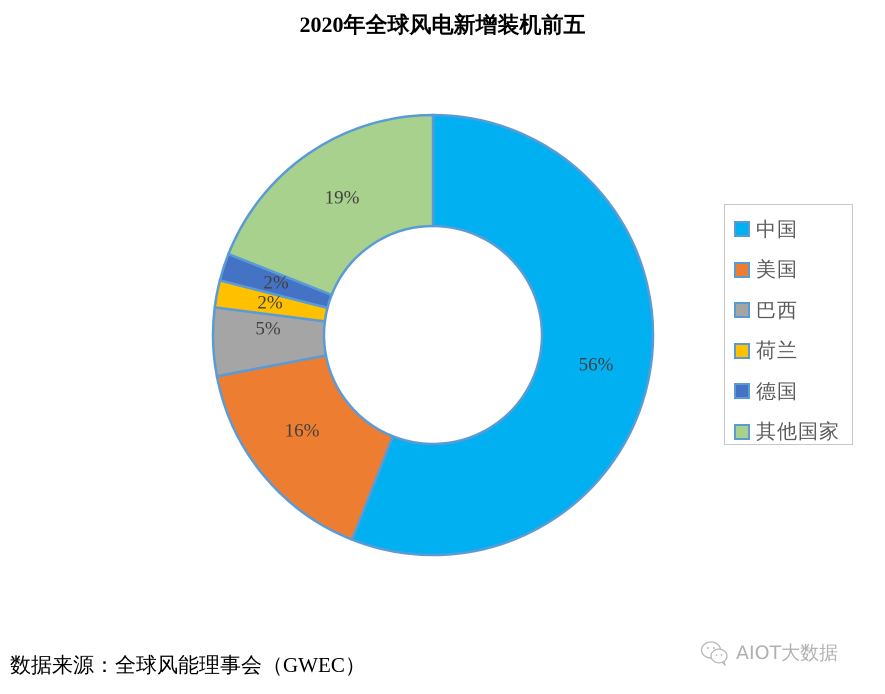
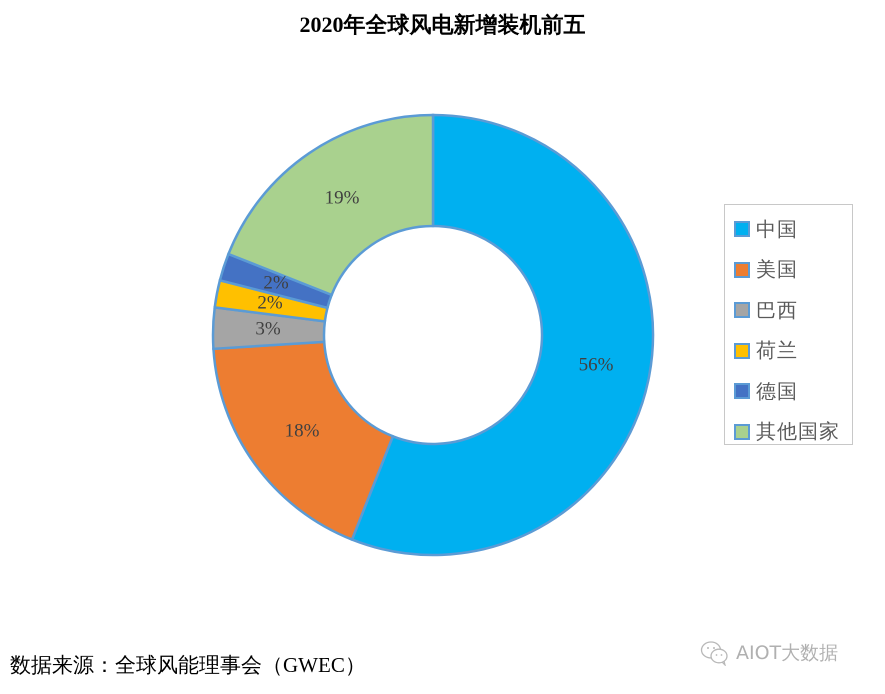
美国: 16% -> 18%
巴西: 5% -> 3%
